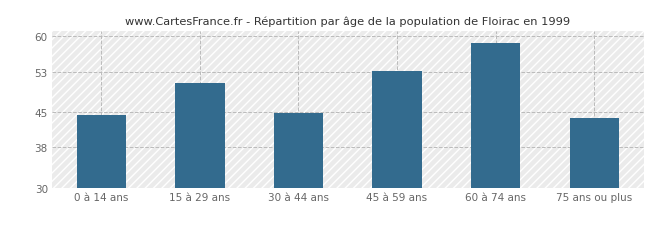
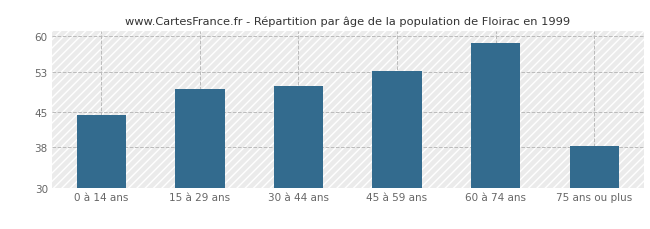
15 à 29 ans: 50.8 -> 49.5
30 à 44 ans: 44.8 -> 50.2
75 ans ou plus: 43.8 -> 38.3
